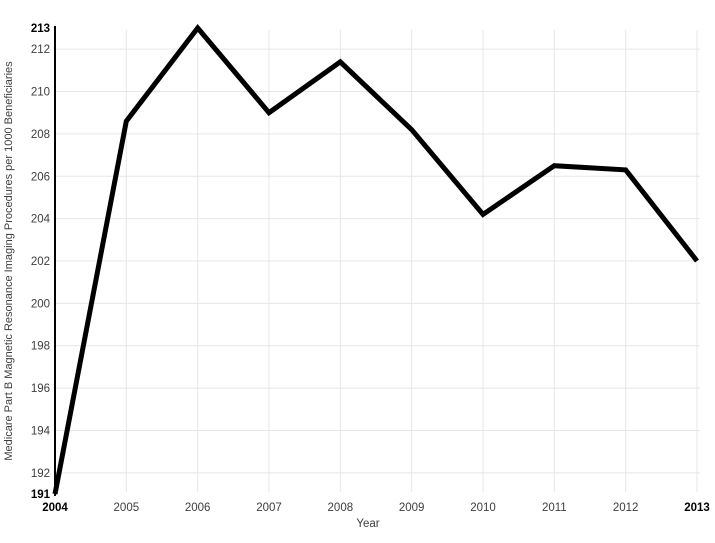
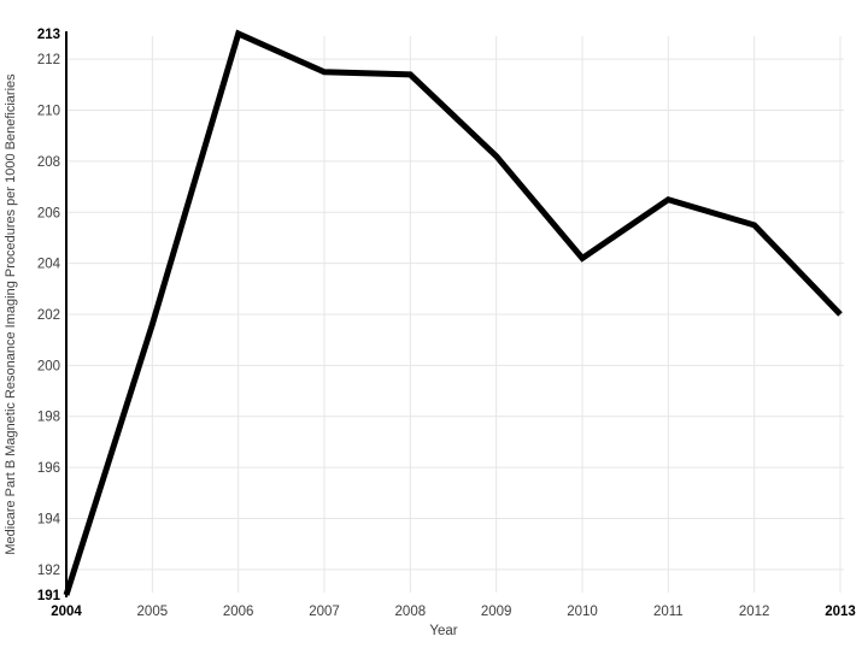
2005: 208.6 -> 201.6
2007: 209.0 -> 211.5
2012: 206.3 -> 205.5
